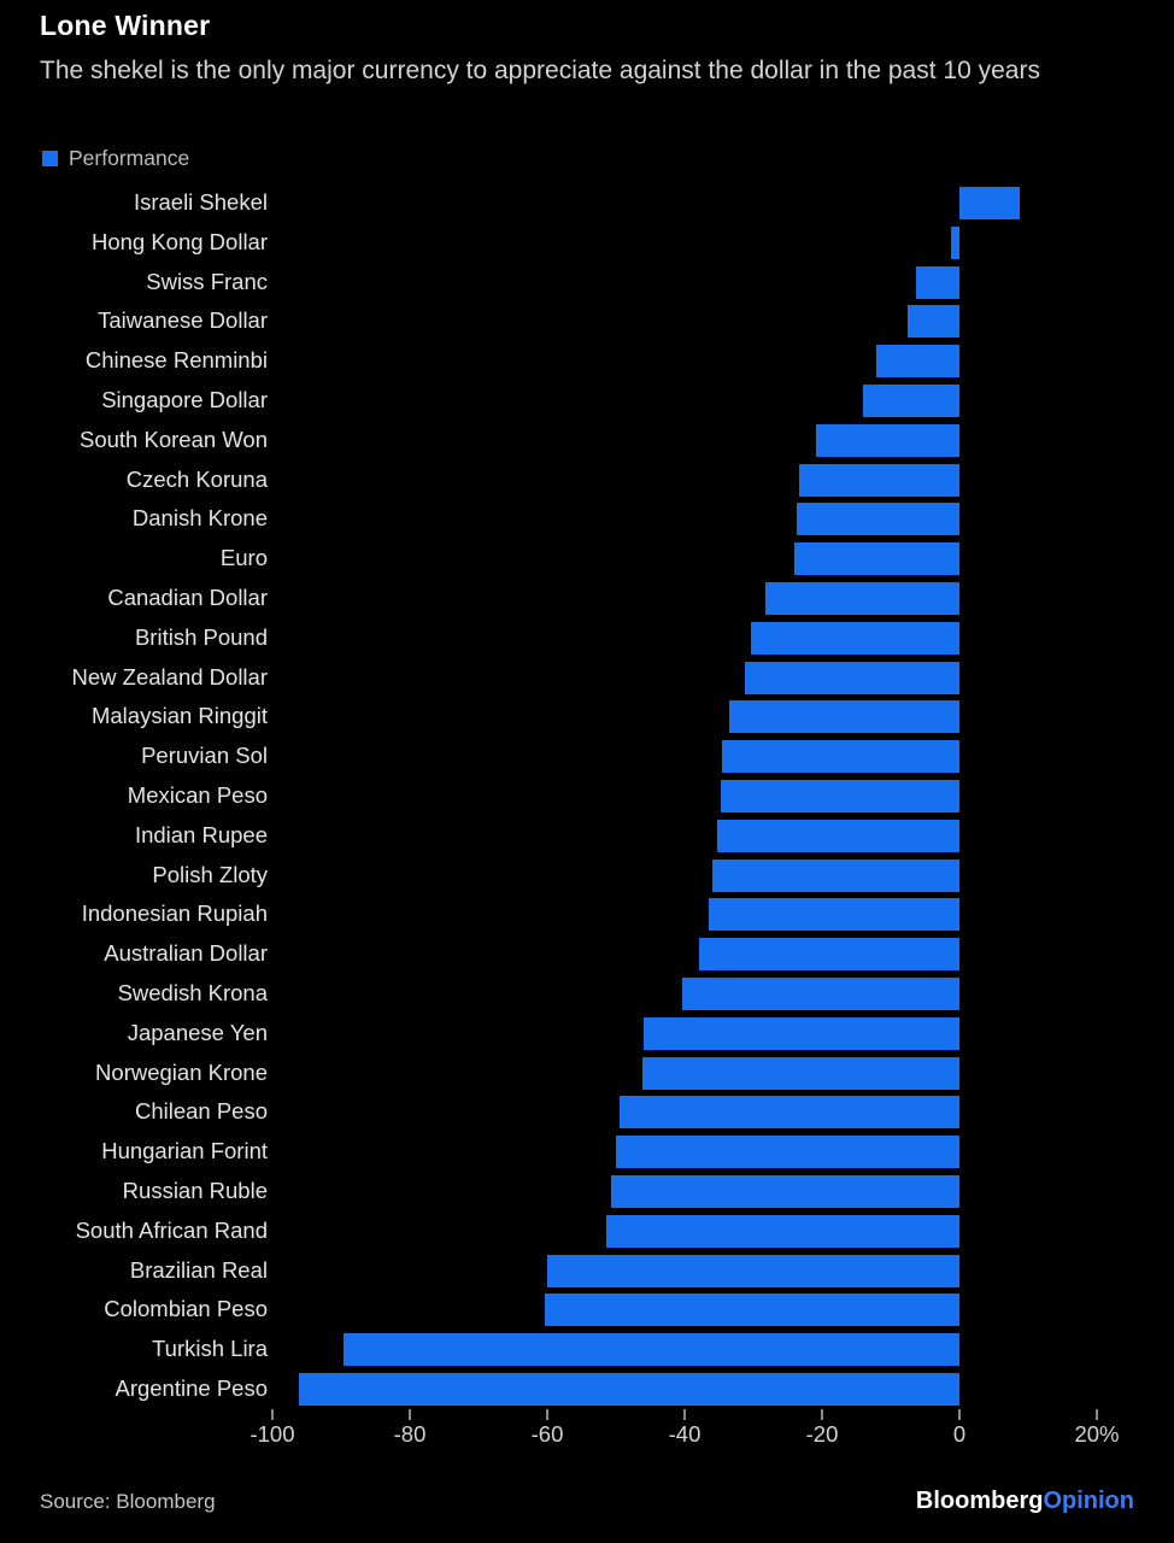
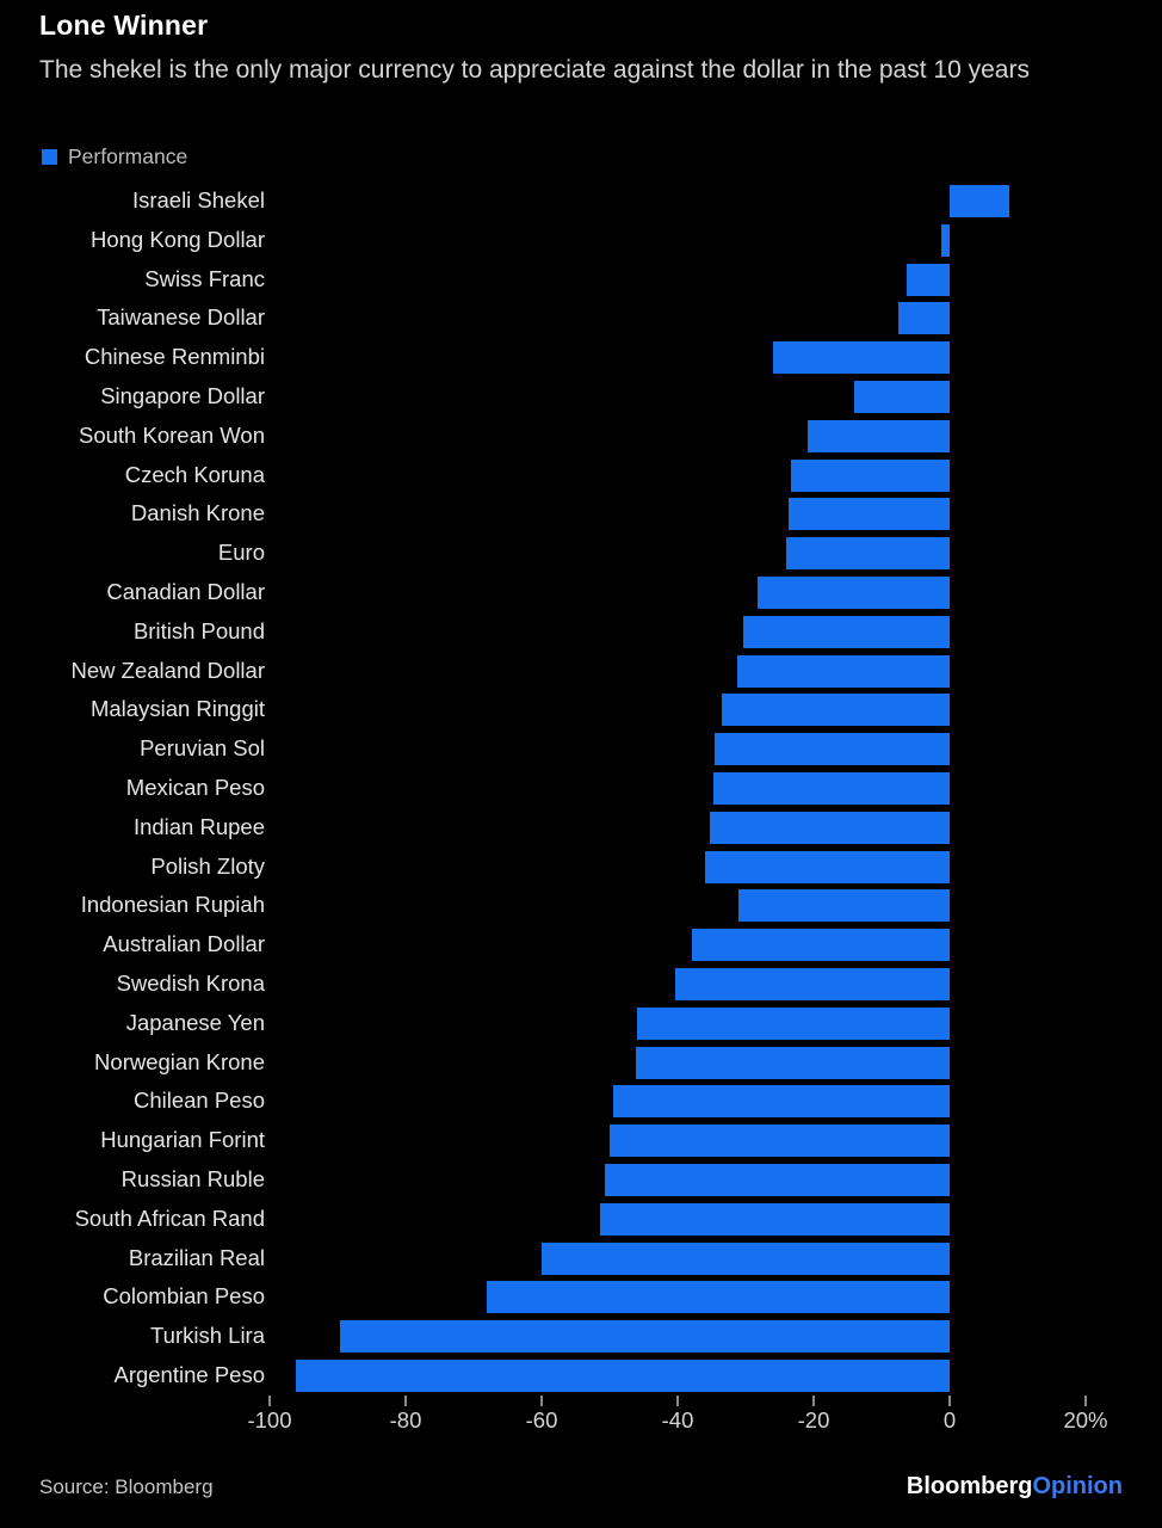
Chinese Renminbi: -12% -> -26%
Indonesian Rupiah: -36% -> -31%
Colombian Peso: -60% -> -68%
